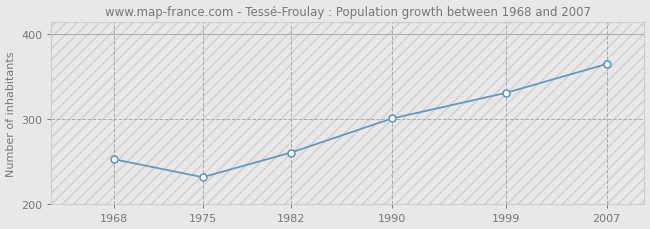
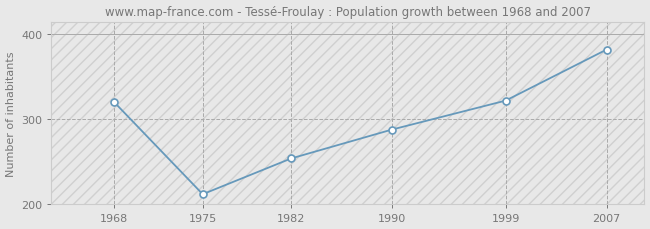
1968: 253 -> 320
1975: 232 -> 212
1982: 261 -> 254
1990: 301 -> 288
1999: 331 -> 322
2007: 365 -> 382
